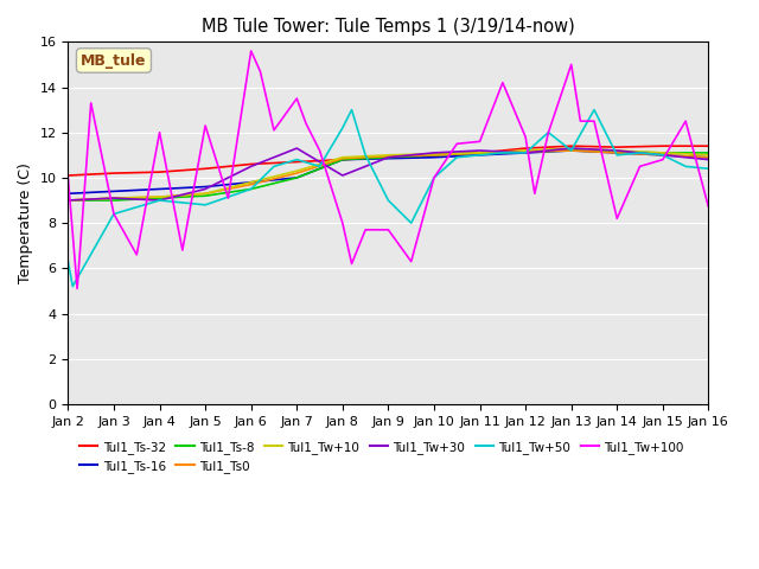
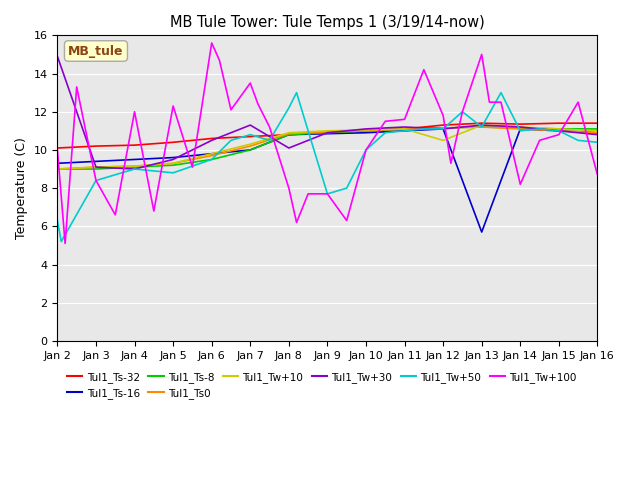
Tul1_Tw+30/Jan 2: 9.0 -> 14.9
Tul1_Tw+50/Jan 9: 9.0 -> 7.7
Tul1_Tw+10/Jan 12: 11.2 -> 10.5
Tul1_Ts-16/Jan 13: 11.2 -> 5.7
